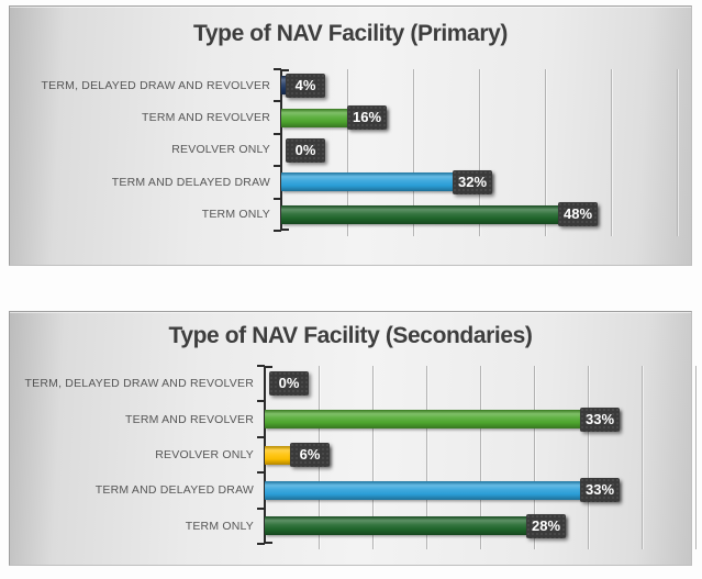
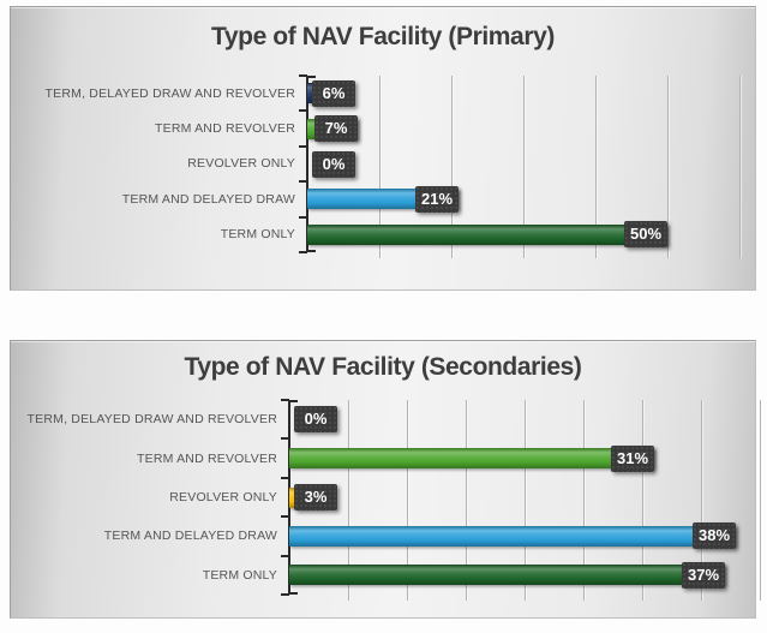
Type of NAV Facility (Primary)/TERM, DELAYED DRAW AND REVOLVER: 4% -> 6%
Type of NAV Facility (Primary)/TERM AND REVOLVER: 16% -> 7%
Type of NAV Facility (Primary)/TERM AND DELAYED DRAW: 32% -> 21%
Type of NAV Facility (Primary)/TERM ONLY: 48% -> 50%
Type of NAV Facility (Secondaries)/TERM AND REVOLVER: 33% -> 31%
Type of NAV Facility (Secondaries)/REVOLVER ONLY: 6% -> 3%
Type of NAV Facility (Secondaries)/TERM AND DELAYED DRAW: 33% -> 38%
Type of NAV Facility (Secondaries)/TERM ONLY: 28% -> 37%
